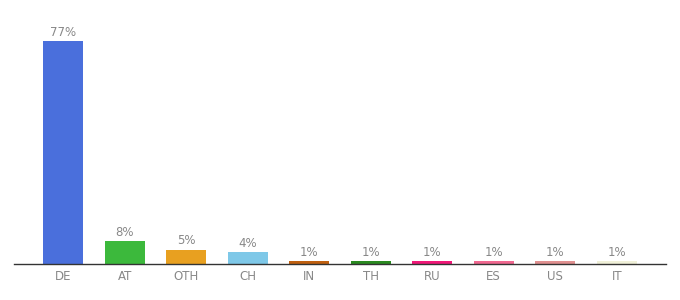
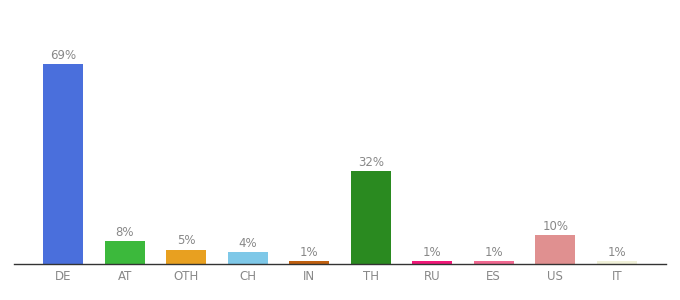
DE: 77% -> 69%
TH: 1% -> 32%
US: 1% -> 10%
